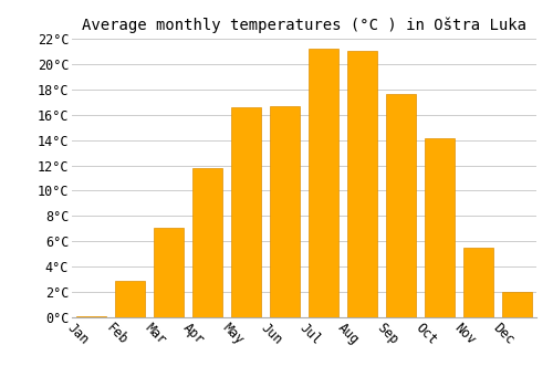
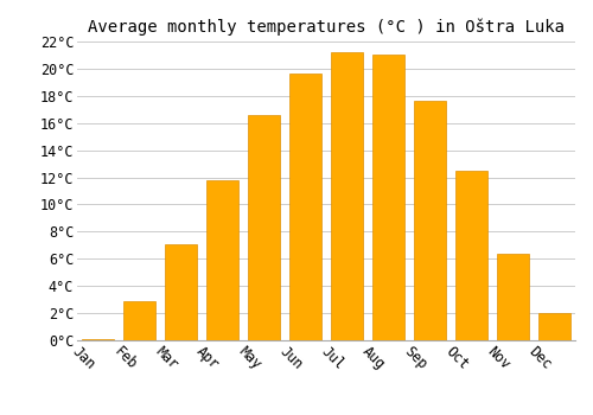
Jun: 16.7°C -> 19.6°C
Oct: 14.1°C -> 12.5°C
Nov: 5.5°C -> 6.4°C
